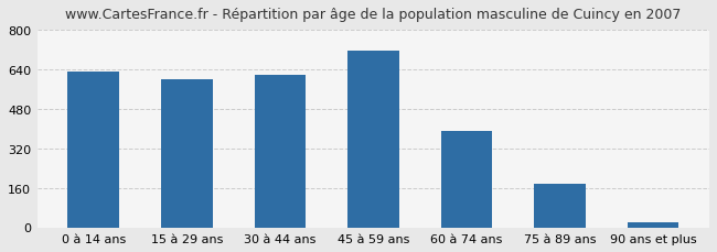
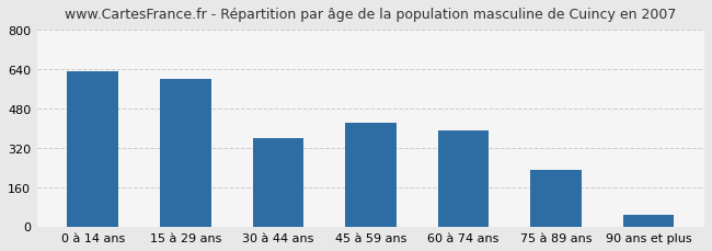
30 à 44 ans: 618 -> 360
45 à 59 ans: 715 -> 420
75 à 89 ans: 175 -> 230
90 ans et plus: 18 -> 45
